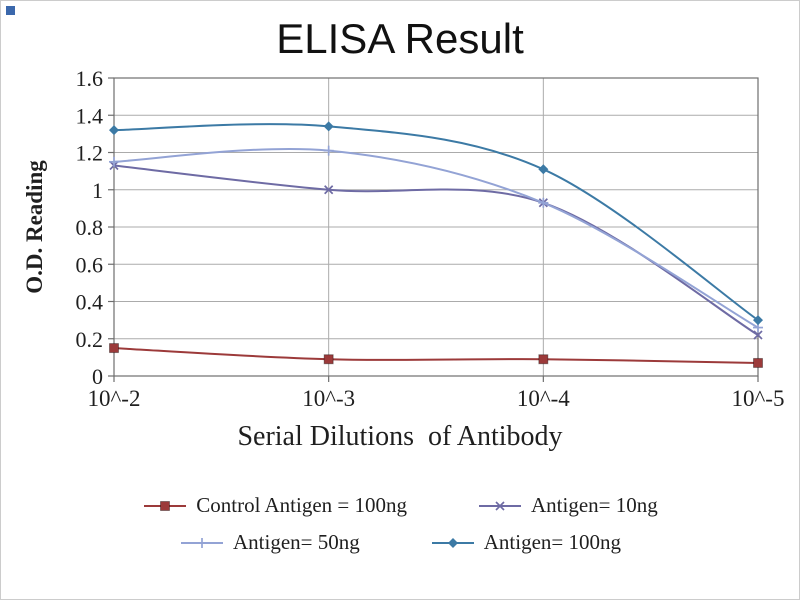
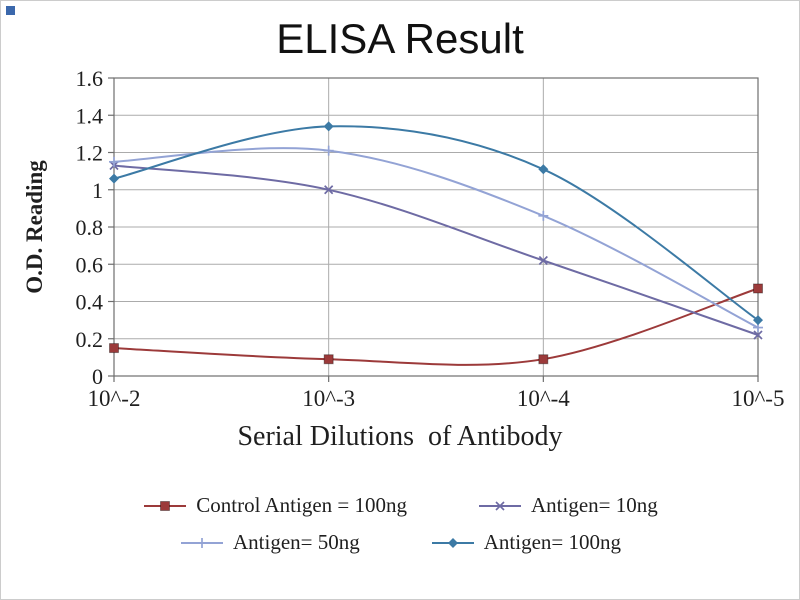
Antigen= 100ng/10^-2: 1.32 -> 1.06
Antigen= 10ng/10^-4: 0.93 -> 0.62
Antigen= 50ng/10^-4: 0.93 -> 0.86
Control Antigen = 100ng/10^-5: 0.07 -> 0.47
